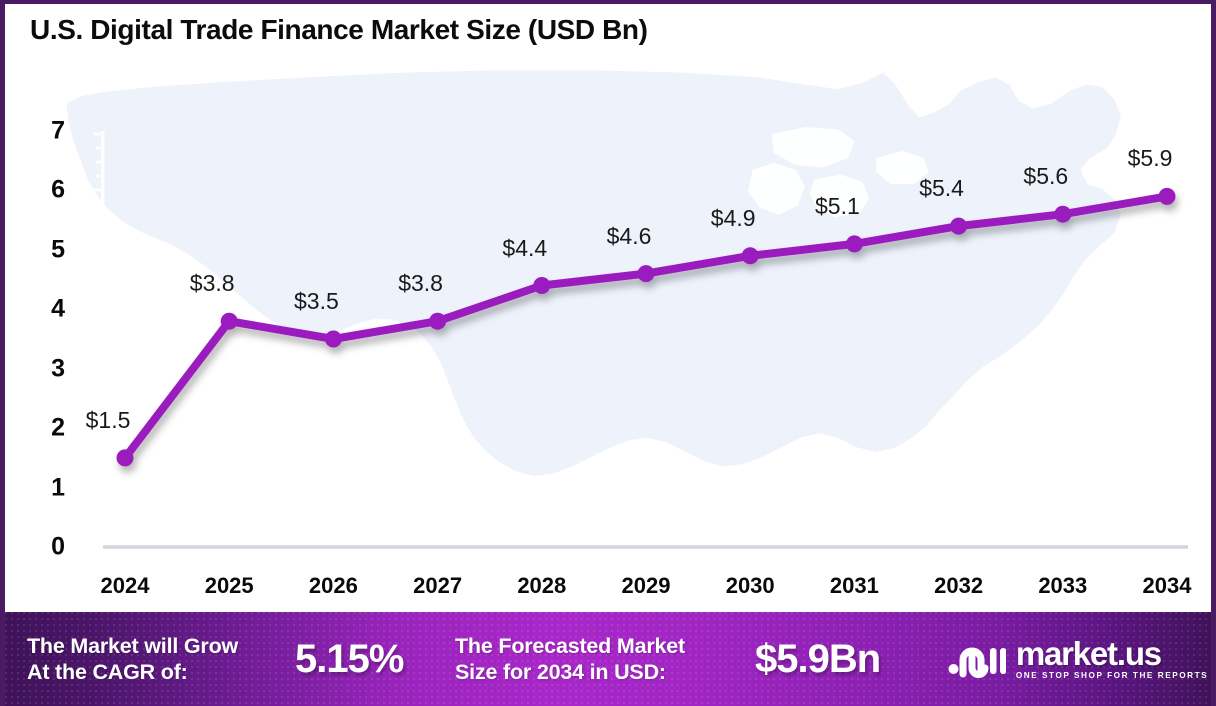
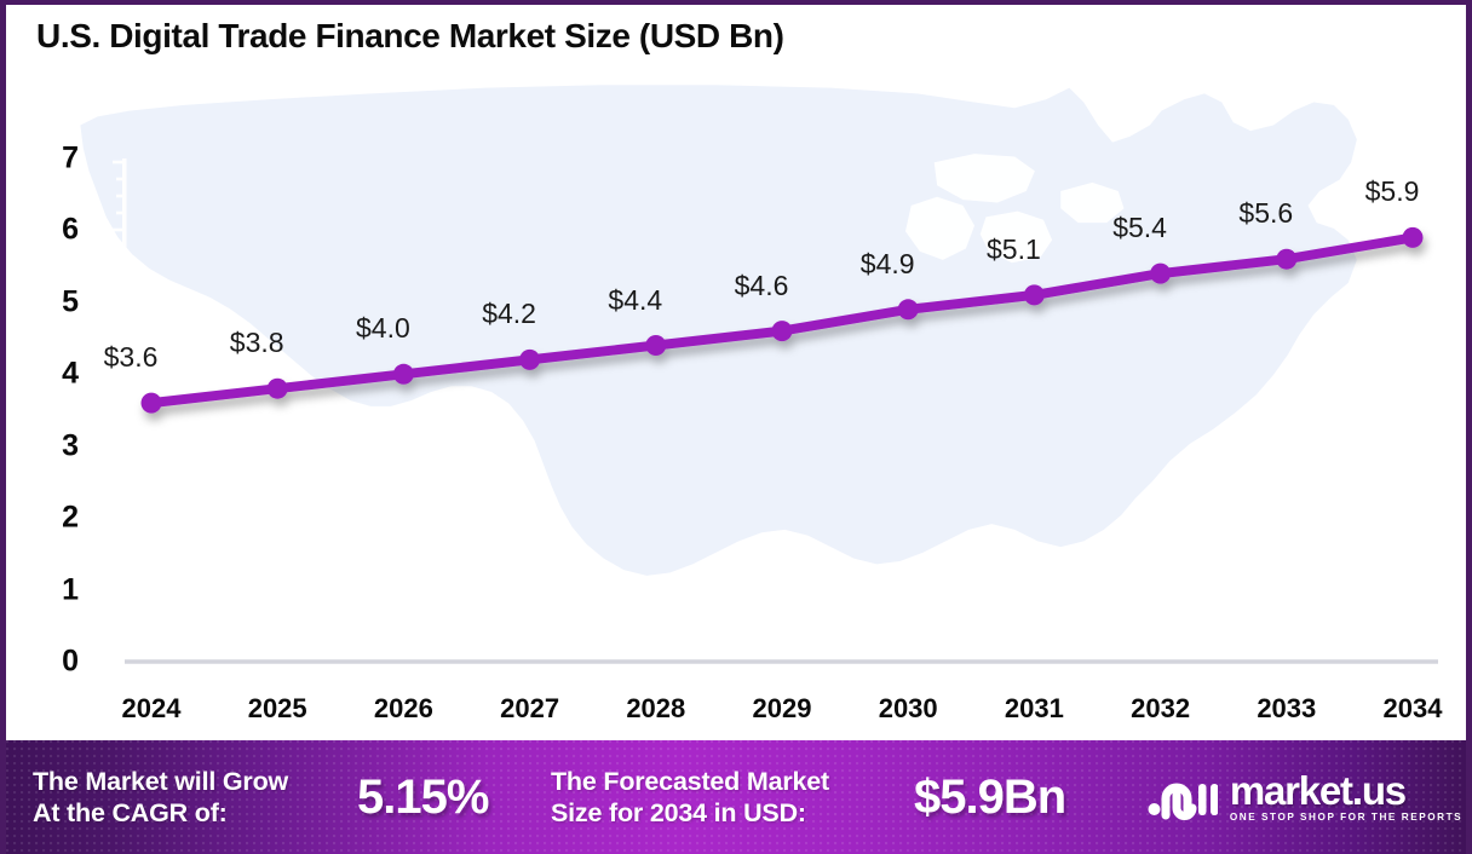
2024: $1.5 -> $3.6
2026: $3.5 -> $4.0
2027: $3.8 -> $4.2
